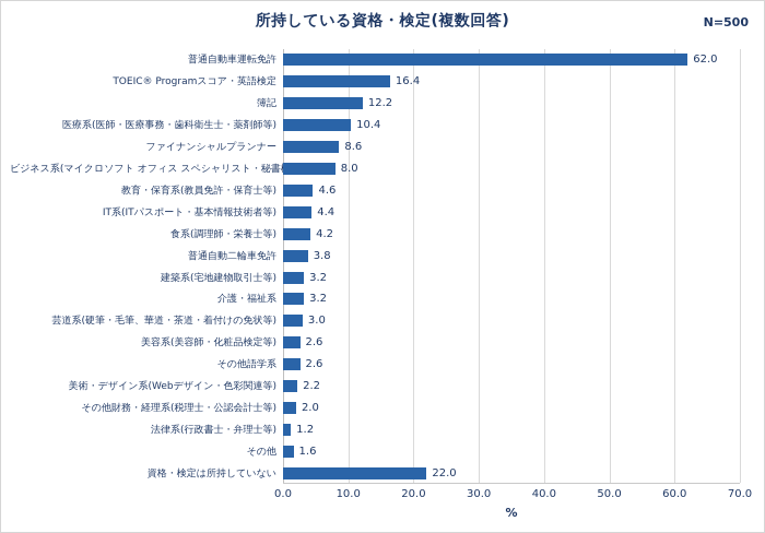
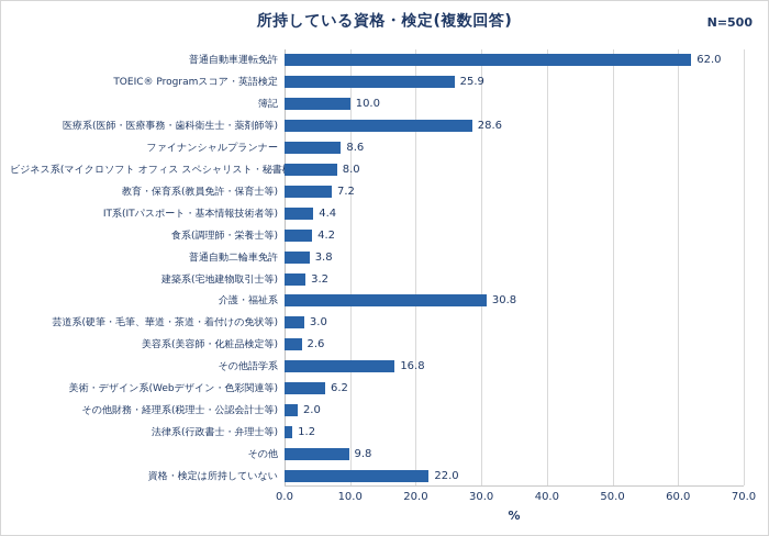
TOEIC® Programスコア・英語検定: 16.4 -> 25.9
簿記: 12.2 -> 10.0
医療系(医師・医療事務・歯科衛生士・薬剤師等): 10.4 -> 28.6
教育・保育系(教員免許・保育士等): 4.6 -> 7.2
介護・福祉系: 3.2 -> 30.8
その他語学系: 2.6 -> 16.8
美術・デザイン系(Webデザイン・色彩関連等): 2.2 -> 6.2
その他: 1.6 -> 9.8
